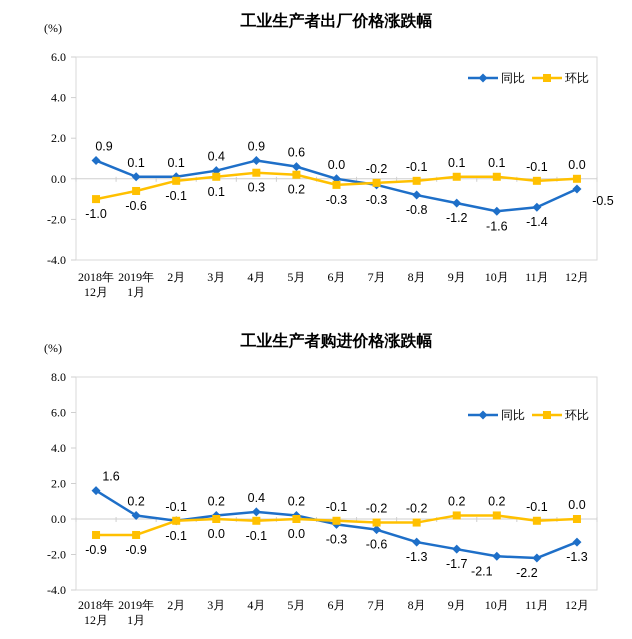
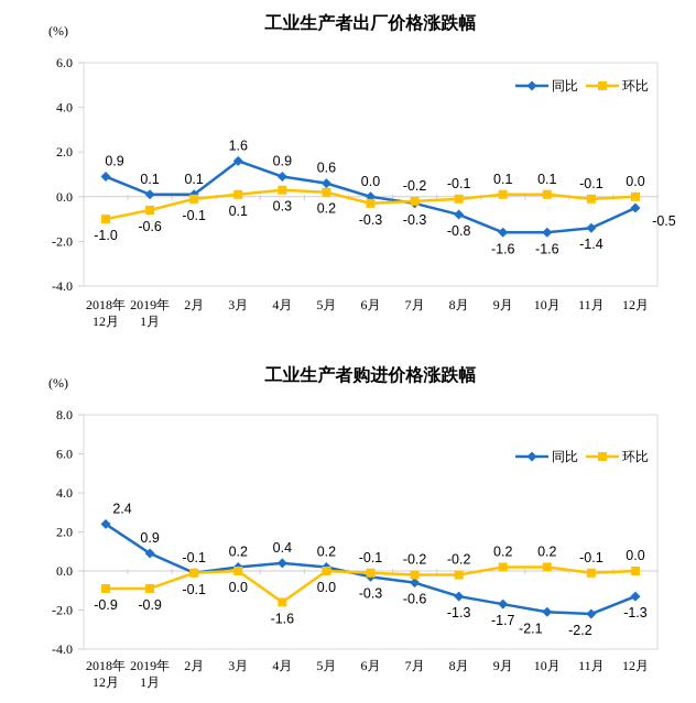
工业生产者出厂价格涨跌幅/同比/3月: 0.4 -> 1.6
工业生产者出厂价格涨跌幅/同比/9月: -1.2 -> -1.6
工业生产者购进价格涨跌幅/同比/2018年12月: 1.6 -> 2.4
工业生产者购进价格涨跌幅/同比/2019年1月: 0.2 -> 0.9
工业生产者购进价格涨跌幅/环比/4月: -0.1 -> -1.6
